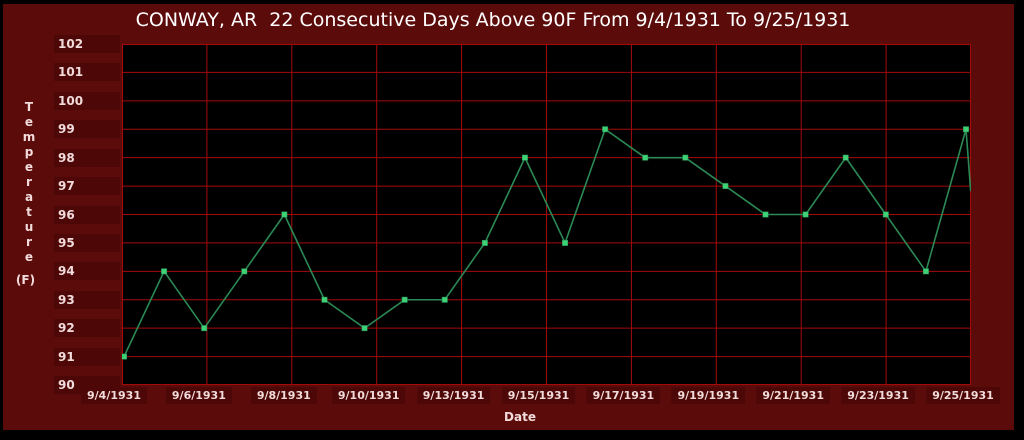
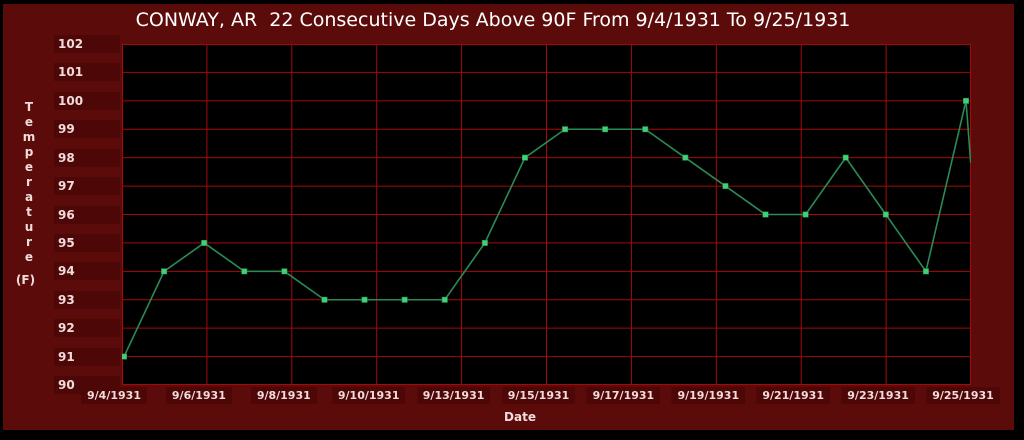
9/6/1931: 92 -> 95
9/8/1931: 96 -> 94
9/10/1931: 92 -> 93
9/15/1931: 95 -> 99
9/17/1931: 98 -> 99
9/25/1931: 99 -> 100
